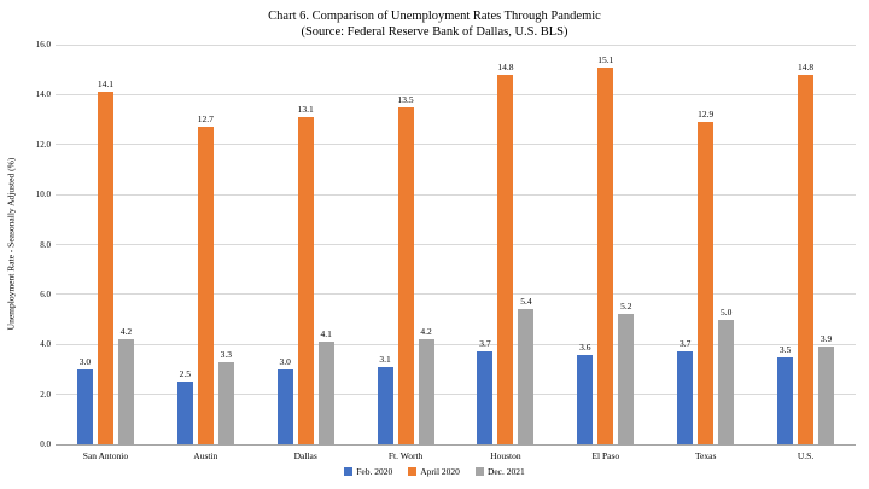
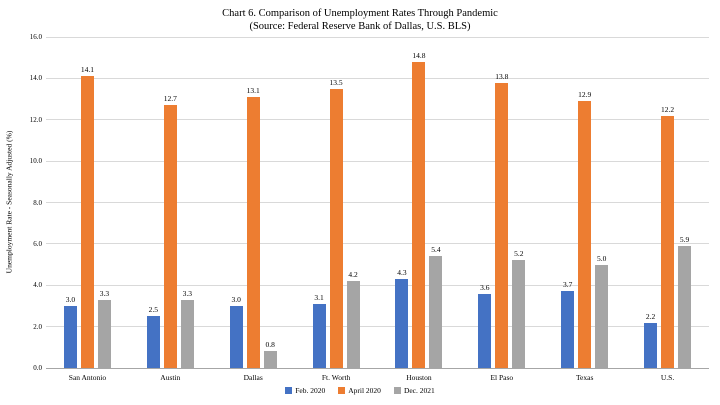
Dec. 2021/San Antonio: 4.2 -> 3.3
Dec. 2021/Dallas: 4.1 -> 0.8
Feb. 2020/Houston: 3.7 -> 4.3
April 2020/El Paso: 15.1 -> 13.8
Feb. 2020/U.S.: 3.5 -> 2.2
April 2020/U.S.: 14.8 -> 12.2
Dec. 2021/U.S.: 3.9 -> 5.9
